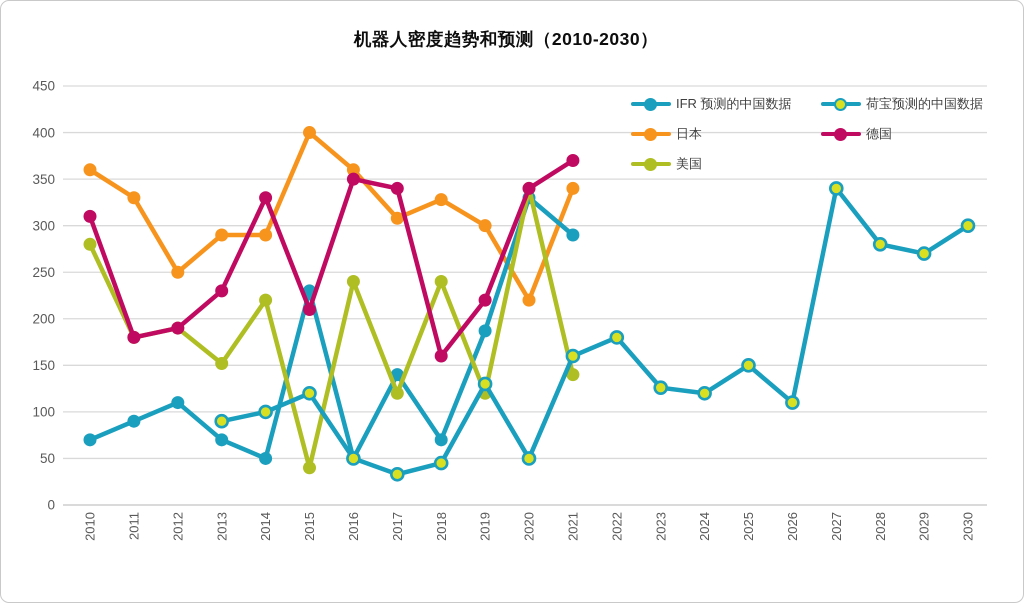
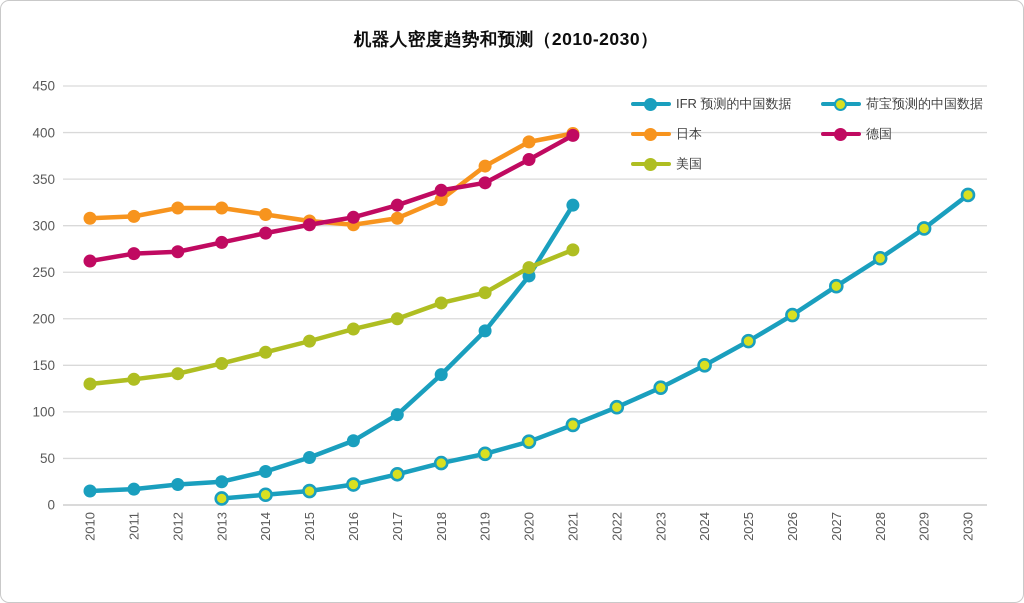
IFR 预测的中国数据/2010: 70 -> 20
日本/2010: 360 -> 310
德国/2010: 310 -> 260
美国/2010: 280 -> 130
IFR 预测的中国数据/2011: 90 -> 20
日本/2011: 330 -> 310
德国/2011: 180 -> 270
美国/2011: 180 -> 140
IFR 预测的中国数据/2012: 110 -> 20
日本/2012: 250 -> 320
德国/2012: 190 -> 270
美国/2012: 190 -> 140
IFR 预测的中国数据/2013: 70 -> 20
荷宝预测的中国数据/2013: 90 -> 10
日本/2013: 290 -> 320
德国/2013: 230 -> 280
IFR 预测的中国数据/2014: 50 -> 40
荷宝预测的中国数据/2014: 100 -> 10
日本/2014: 290 -> 310
德国/2014: 330 -> 290
美国/2014: 220 -> 160
IFR 预测的中国数据/2015: 230 -> 50
荷宝预测的中国数据/2015: 120 -> 20
日本/2015: 400 -> 300
德国/2015: 210 -> 300
美国/2015: 40 -> 180
IFR 预测的中国数据/2016: 50 -> 70
荷宝预测的中国数据/2016: 50 -> 20
日本/2016: 360 -> 300
德国/2016: 350 -> 310
美国/2016: 240 -> 190
IFR 预测的中国数据/2017: 140 -> 100
德国/2017: 340 -> 320
美国/2017: 120 -> 200
IFR 预测的中国数据/2018: 70 -> 140
德国/2018: 160 -> 340
美国/2018: 240 -> 220
荷宝预测的中国数据/2019: 130 -> 60
日本/2019: 300 -> 360
德国/2019: 220 -> 350
美国/2019: 120 -> 230
IFR 预测的中国数据/2020: 330 -> 250
荷宝预测的中国数据/2020: 50 -> 70
日本/2020: 220 -> 390
德国/2020: 340 -> 370
美国/2020: 340 -> 260
IFR 预测的中国数据/2021: 290 -> 320
荷宝预测的中国数据/2021: 160 -> 90
日本/2021: 340 -> 400
德国/2021: 370 -> 400
美国/2021: 140 -> 270
荷宝预测的中国数据/2022: 180 -> 100
荷宝预测的中国数据/2024: 120 -> 150
荷宝预测的中国数据/2025: 150 -> 180
荷宝预测的中国数据/2026: 110 -> 200
荷宝预测的中国数据/2027: 340 -> 240
荷宝预测的中国数据/2028: 280 -> 260
荷宝预测的中国数据/2029: 270 -> 300
荷宝预测的中国数据/2030: 300 -> 330
